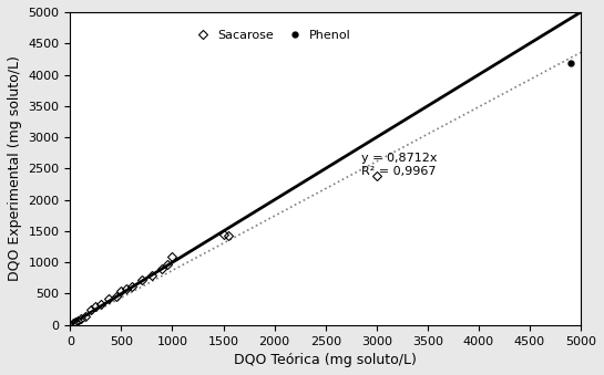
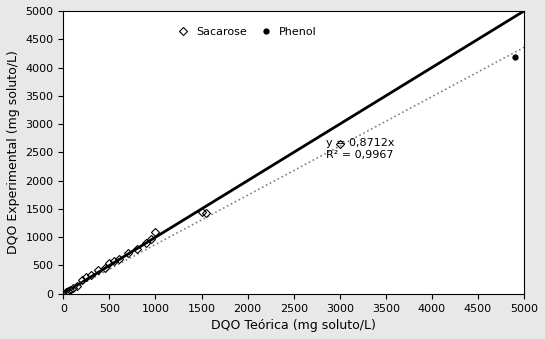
3000: 2380 -> 2640
